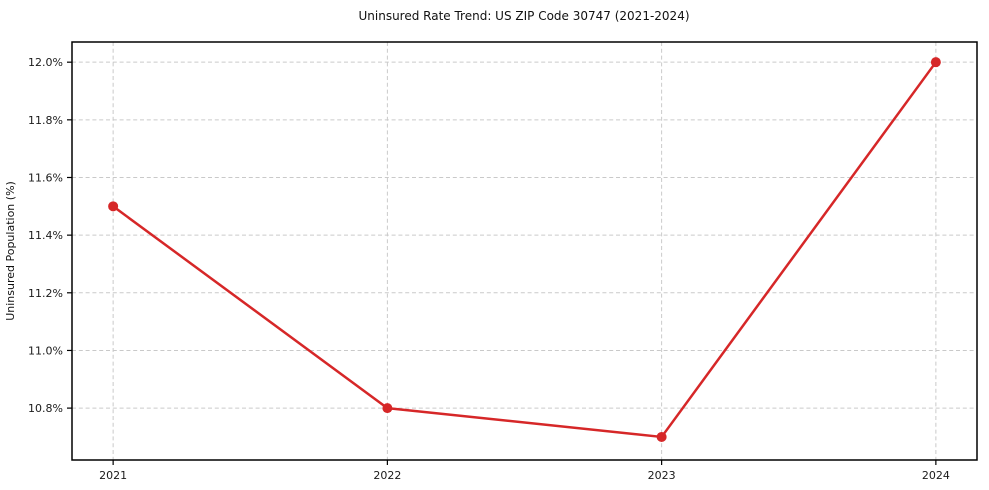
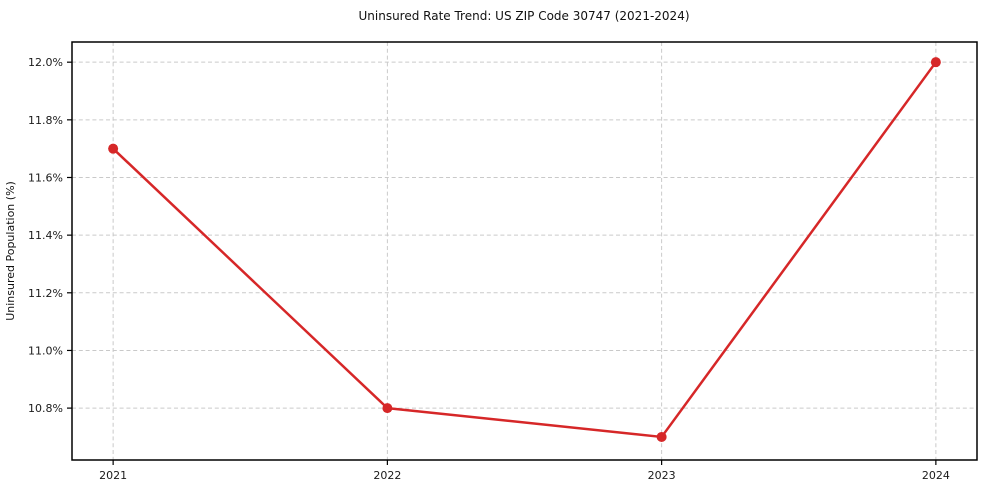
2021: 11.5% -> 11.7%
